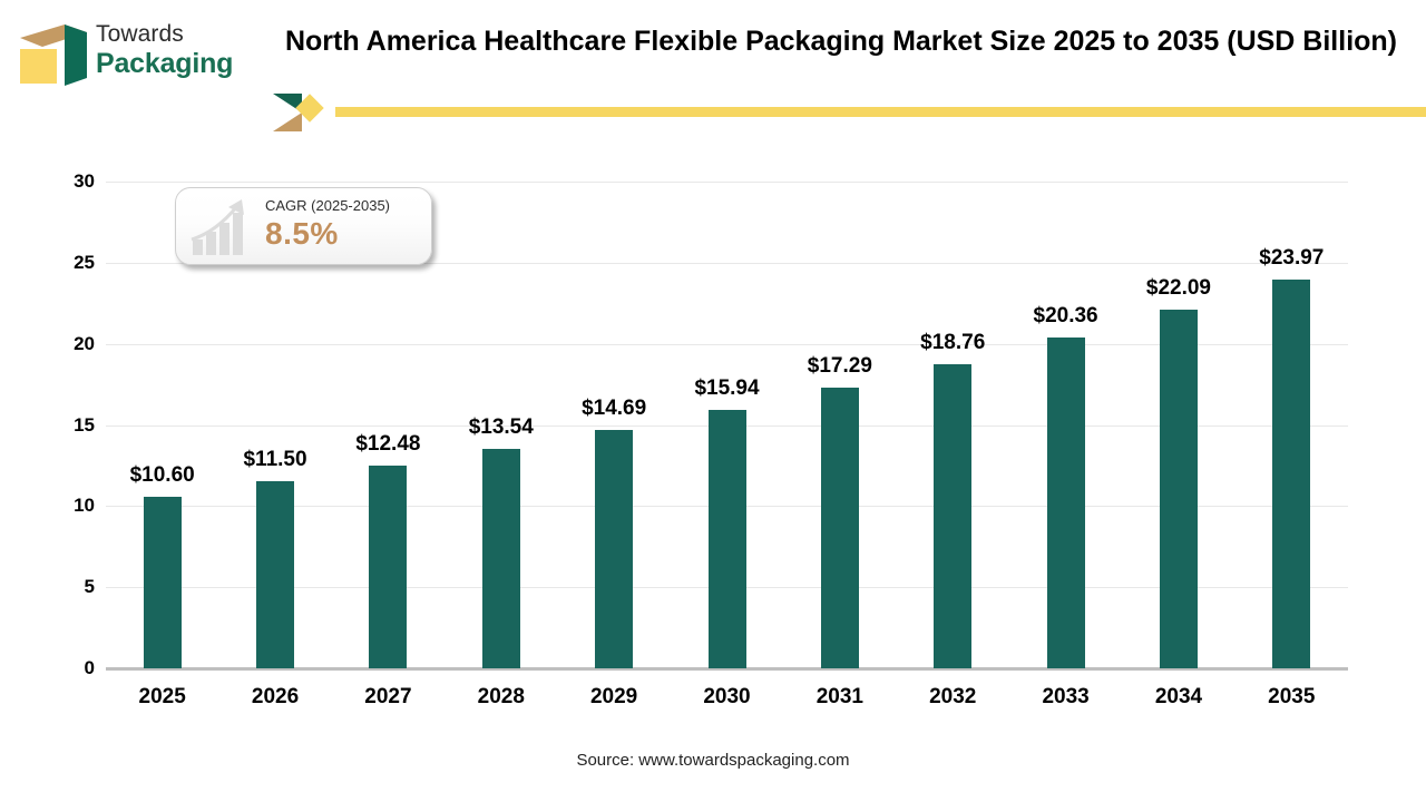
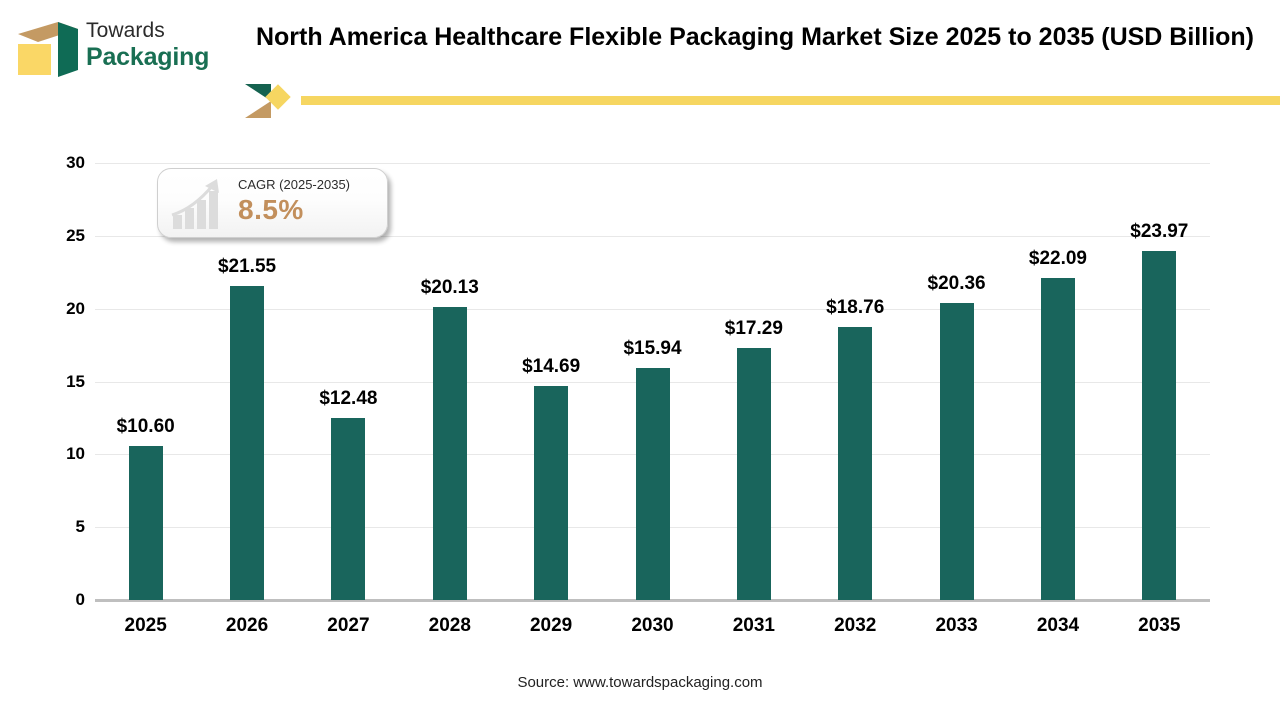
2026: $11.50 -> $21.55
2028: $13.54 -> $20.13
